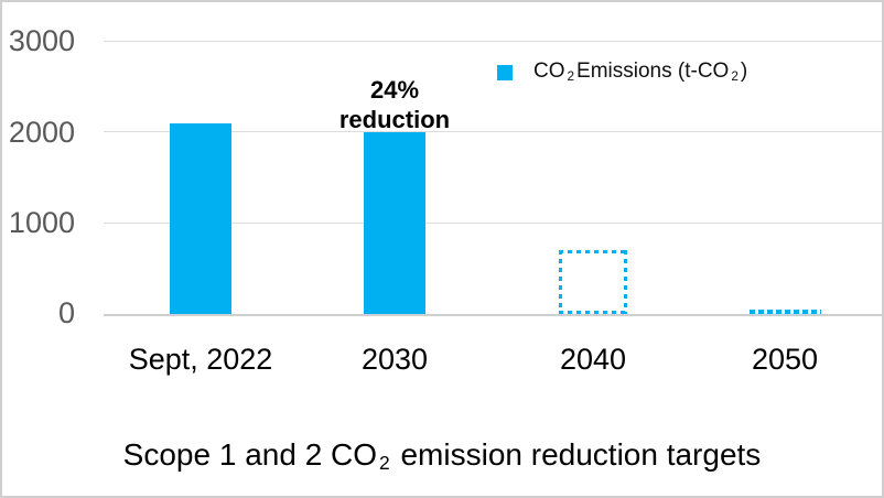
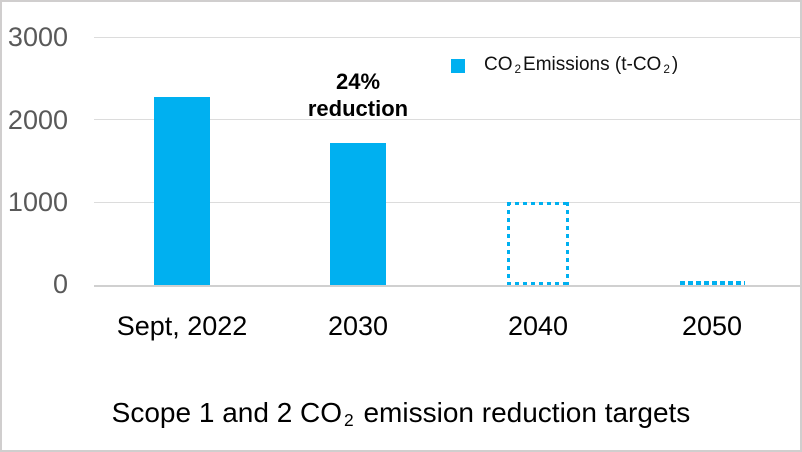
Sept, 2022: 2100 -> 2300
2030: 2000 -> 1700
2040: 700 -> 1000
